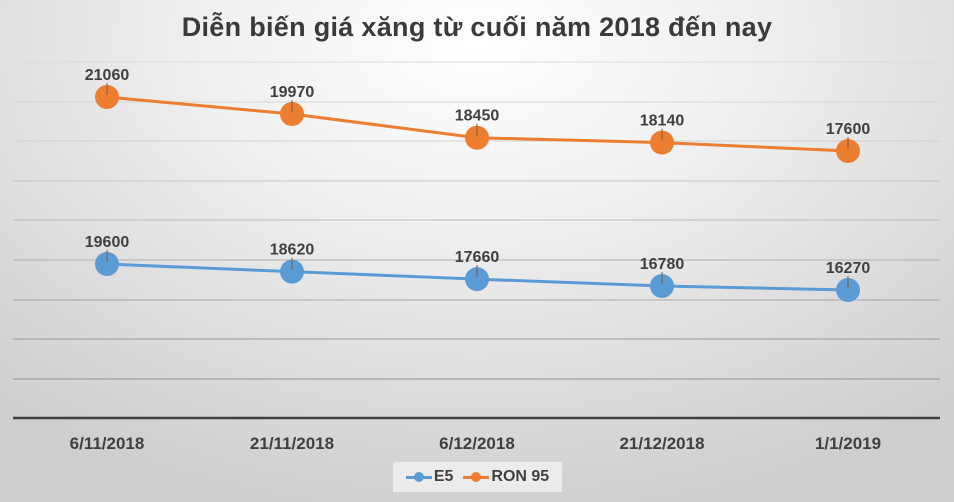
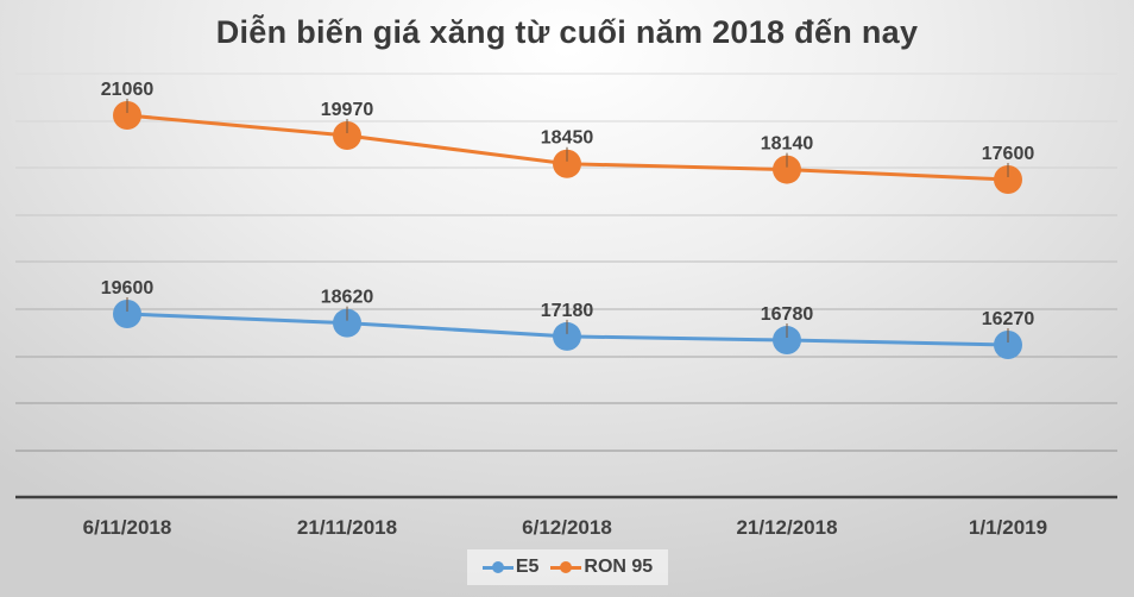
E5/6/12/2018: 17660 -> 17180
